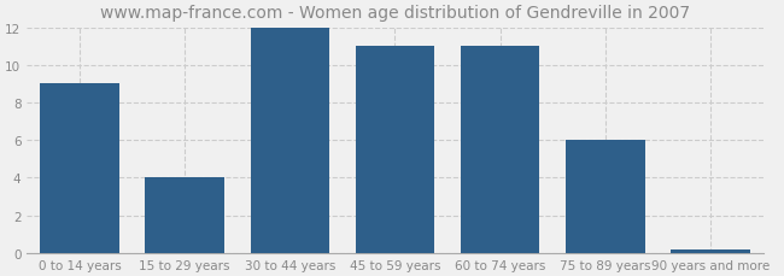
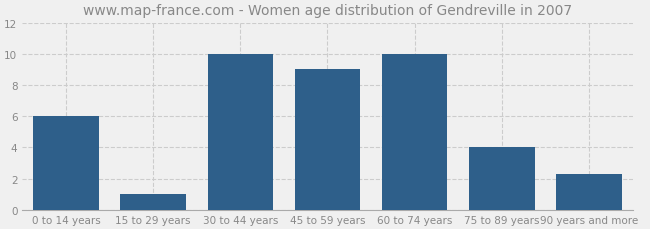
0 to 14 years: 9.0 -> 6.0
15 to 29 years: 4.0 -> 1.0
30 to 44 years: 12.0 -> 10.0
45 to 59 years: 11.0 -> 9.0
60 to 74 years: 11.0 -> 10.0
75 to 89 years: 6.0 -> 4.0
90 years and more: 0.2 -> 2.3
